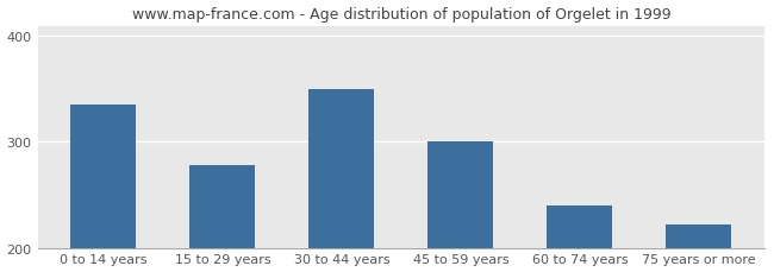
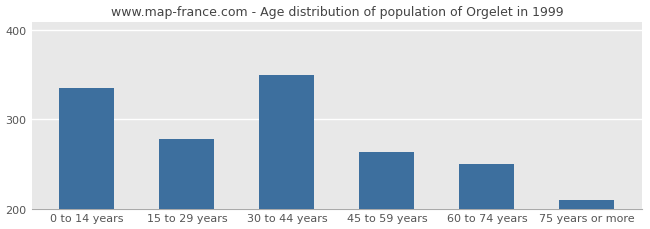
45 to 59 years: 300 -> 263
60 to 74 years: 240 -> 250
75 years or more: 222 -> 210
